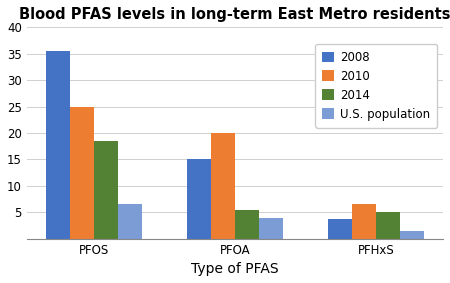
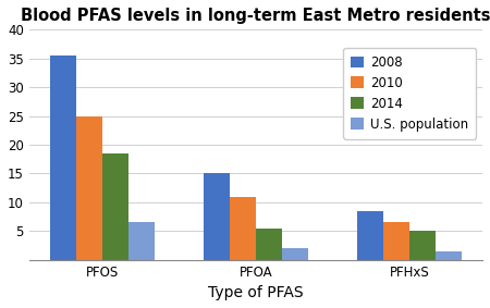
2010/PFOA: 20.0 -> 11.0
U.S. population/PFOA: 4.0 -> 2.0
2008/PFHxS: 3.8 -> 8.5
